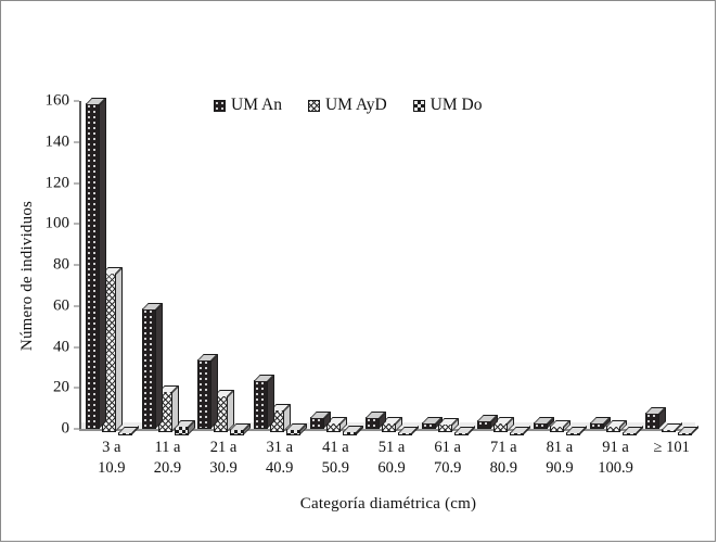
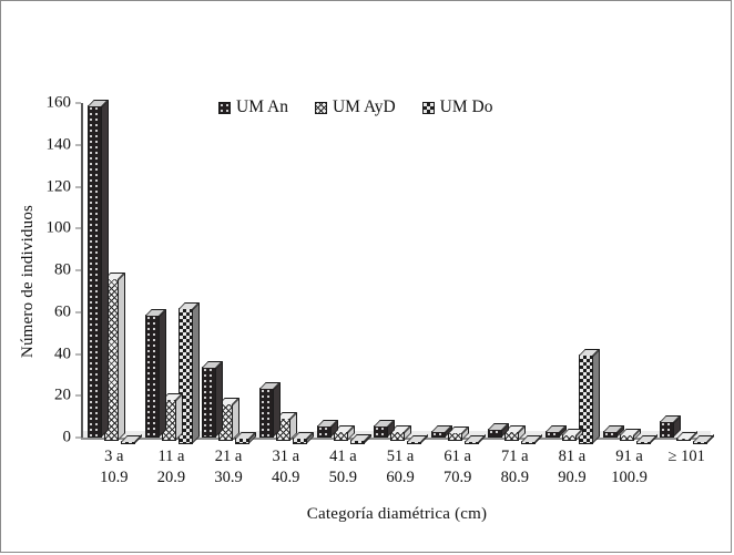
UM Do/11 a 20.9: 5 -> 65
UM Do/81 a 90.9: 1 -> 43
